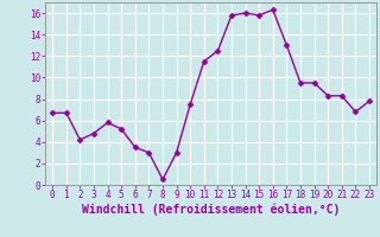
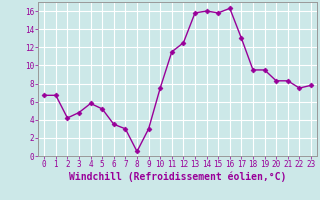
22: 6.8 -> 7.5
